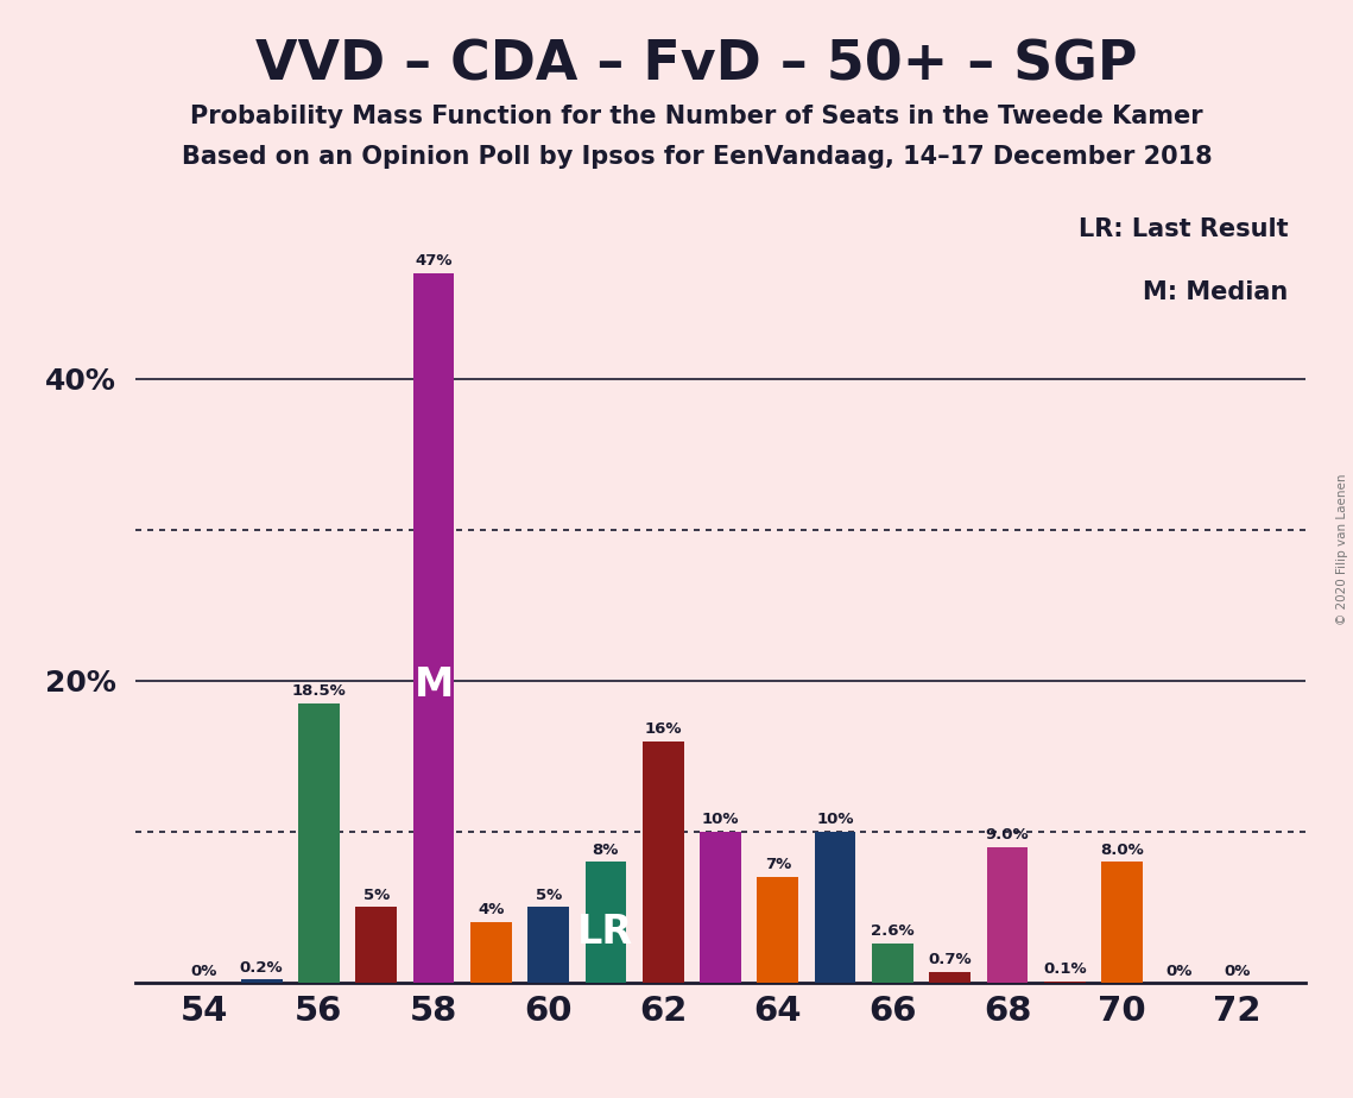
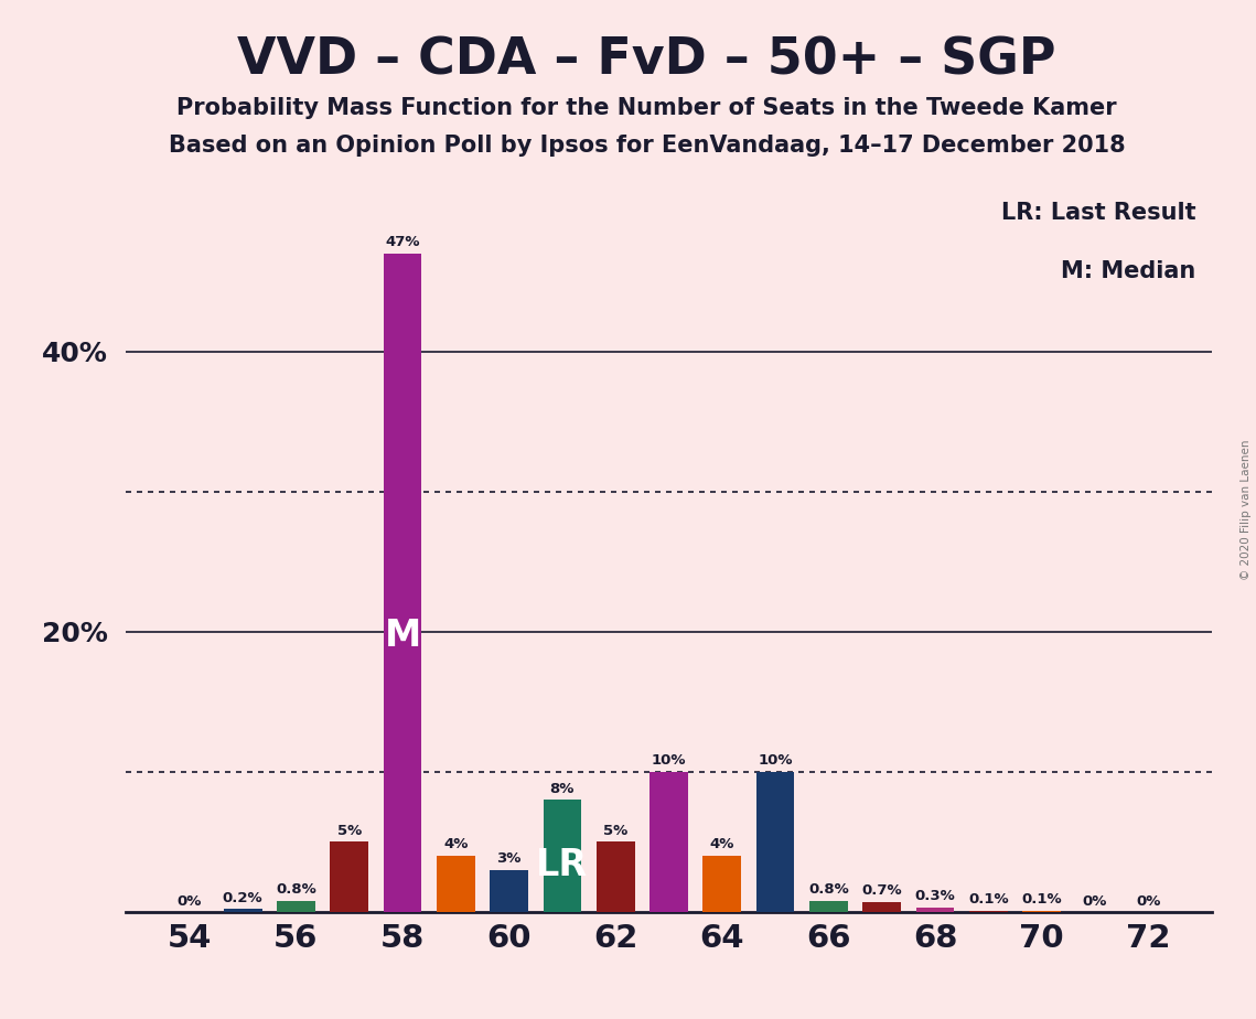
56: 18.5% -> 0.8%
60: 5% -> 3%
62: 16% -> 5%
64: 7% -> 4%
66: 2.6% -> 0.8%
68: 9.0% -> 0.3%
70: 8.0% -> 0.1%
